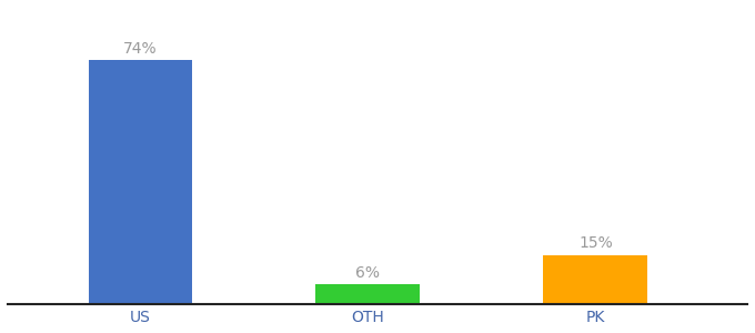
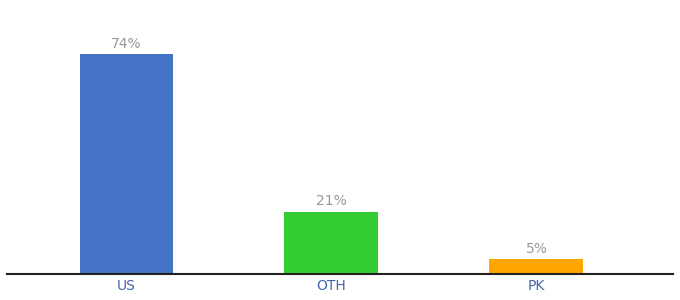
OTH: 6% -> 21%
PK: 15% -> 5%
